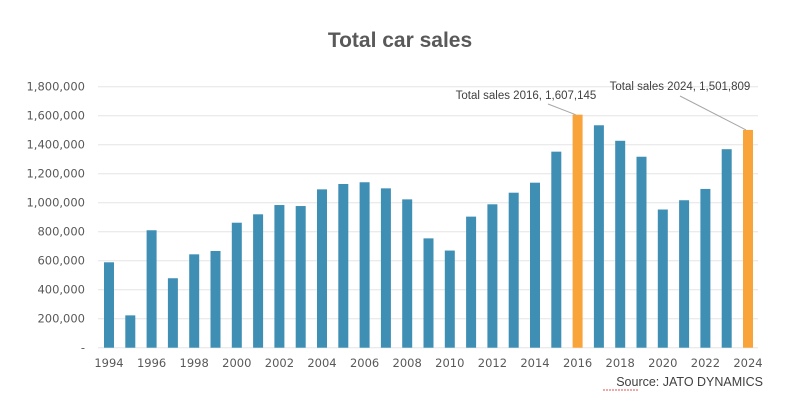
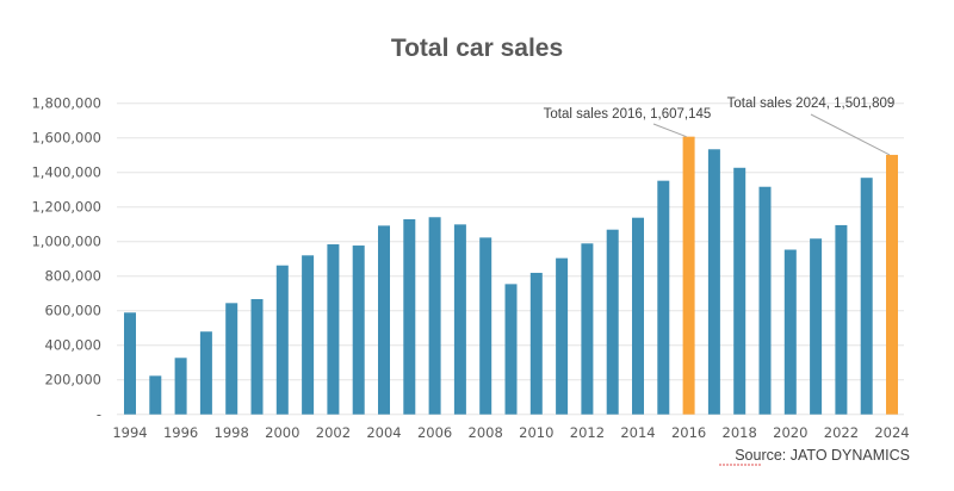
1996: 810000 -> 330000
2010: 670000 -> 820000
